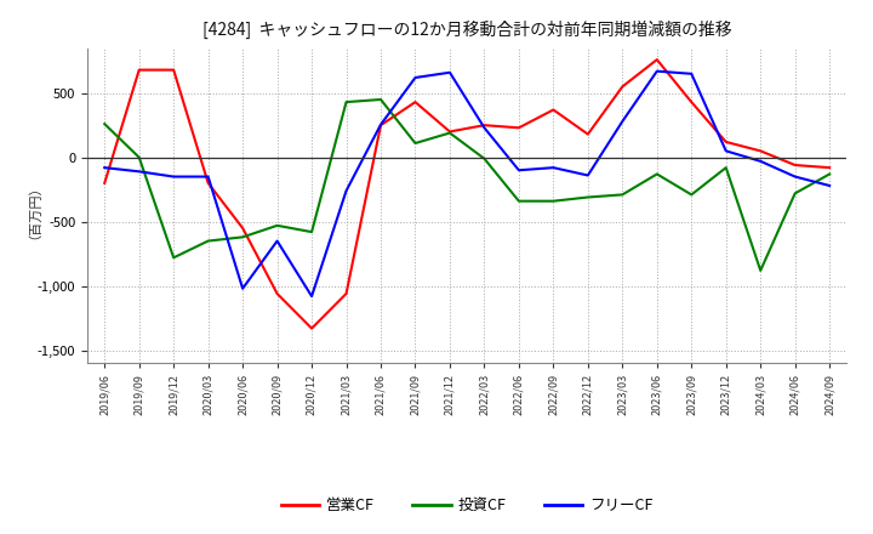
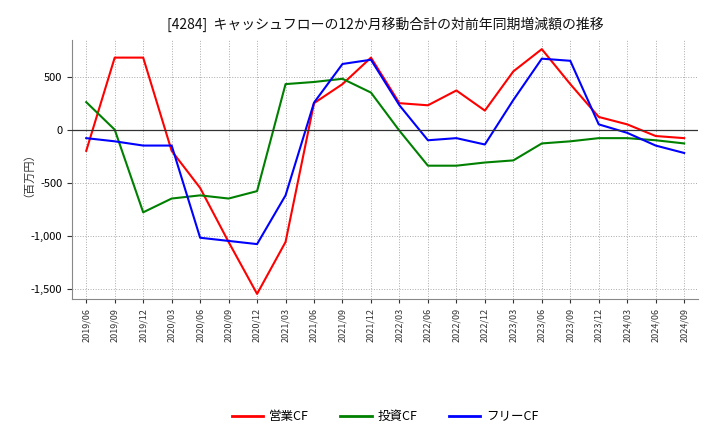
投資CF/2020/09: -530 -> -650
フリーCF/2020/09: -650 -> -1,050
営業CF/2020/12: -1,330 -> -1,550
フリーCF/2021/03: -260 -> -620
投資CF/2021/09: 110 -> 480
営業CF/2021/12: 200 -> 680
投資CF/2021/12: 190 -> 350
投資CF/2023/09: -290 -> -110
投資CF/2024/03: -880 -> -80
投資CF/2024/06: -280 -> -100
